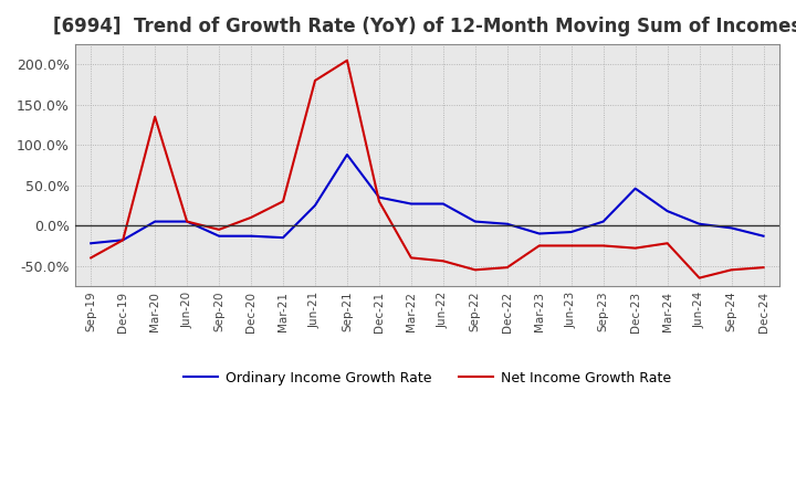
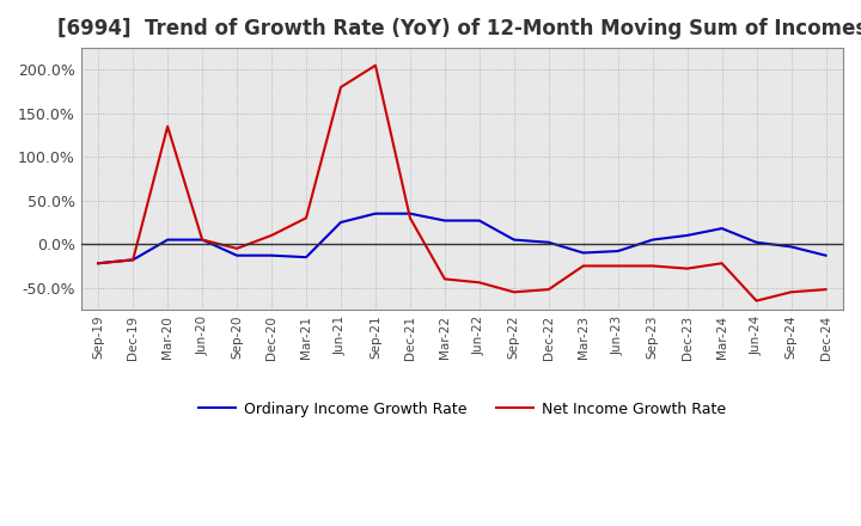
Net Income Growth Rate/Sep-19: -40% -> -22%
Ordinary Income Growth Rate/Sep-21: 88% -> 35%
Ordinary Income Growth Rate/Dec-23: 46% -> 10%
